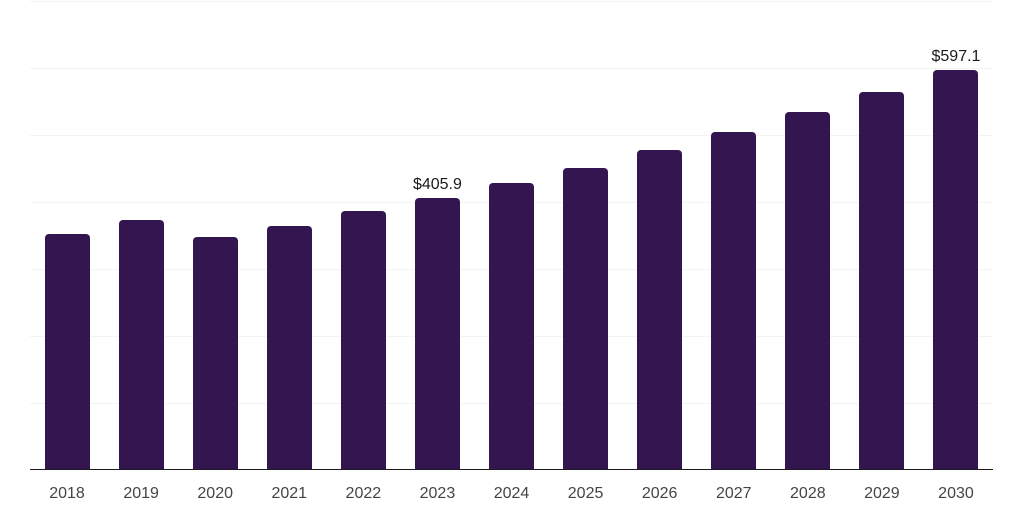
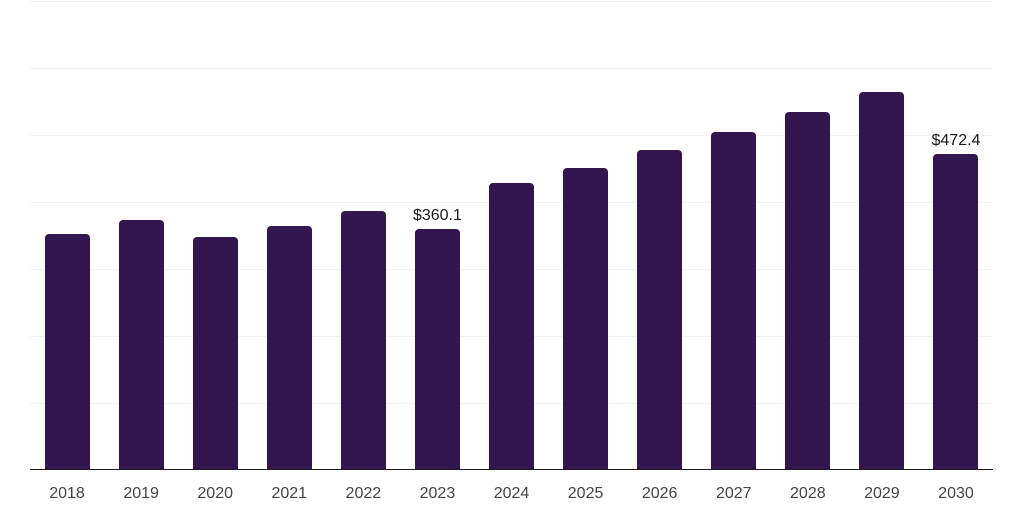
2023: $405.9 -> $360.1
2030: $597.1 -> $472.4
